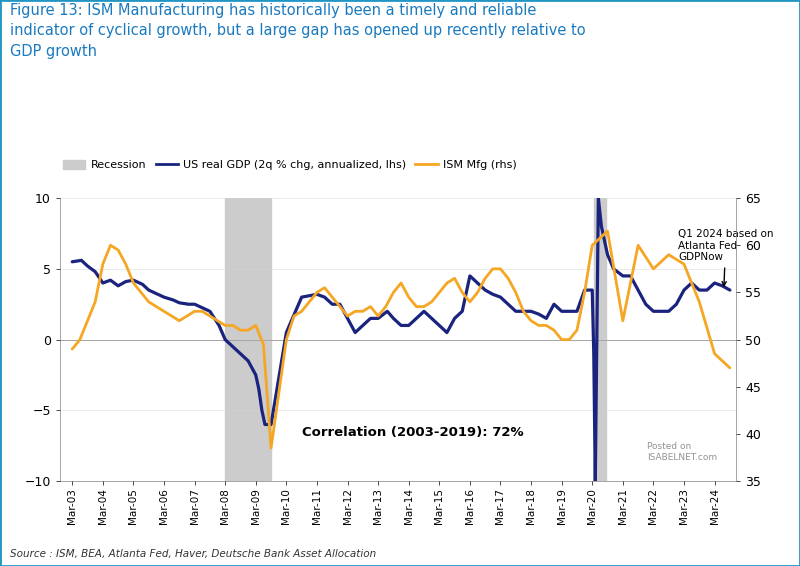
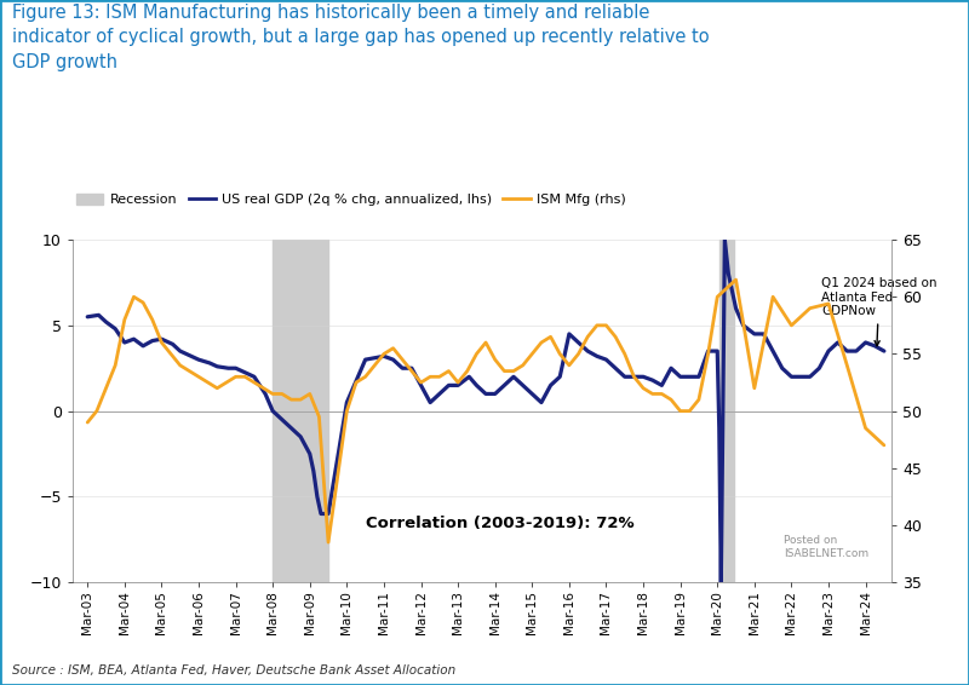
ISM Mfg (rhs)/Mar-23: 58.0 -> 59.4
